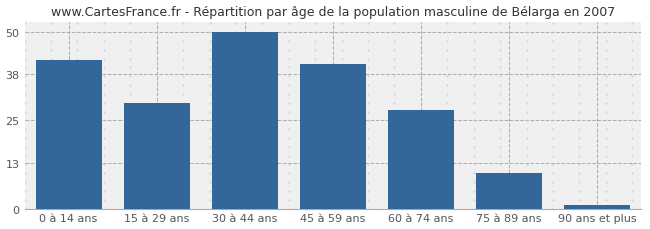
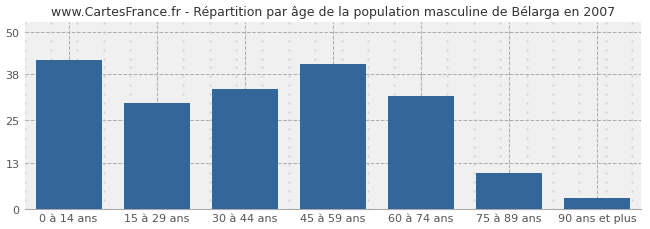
30 à 44 ans: 50 -> 34
60 à 74 ans: 28 -> 32
90 ans et plus: 1 -> 3
